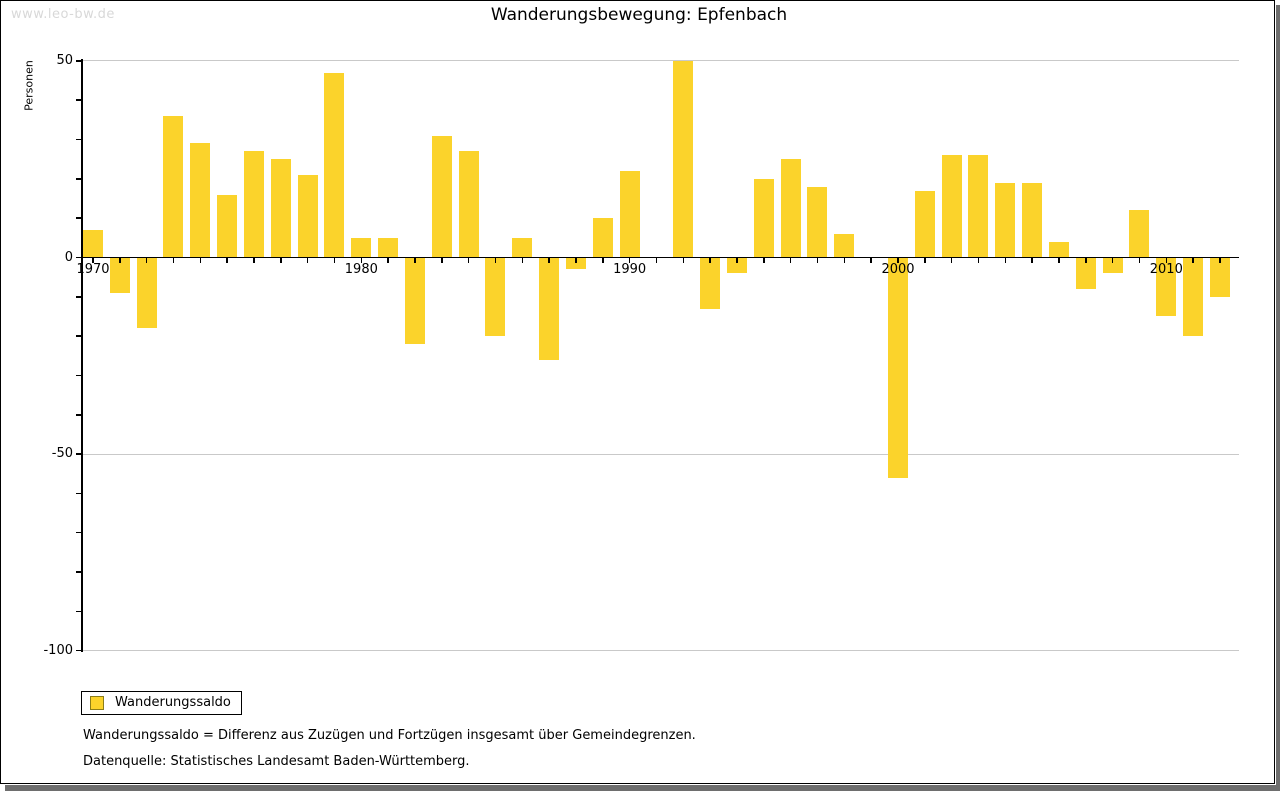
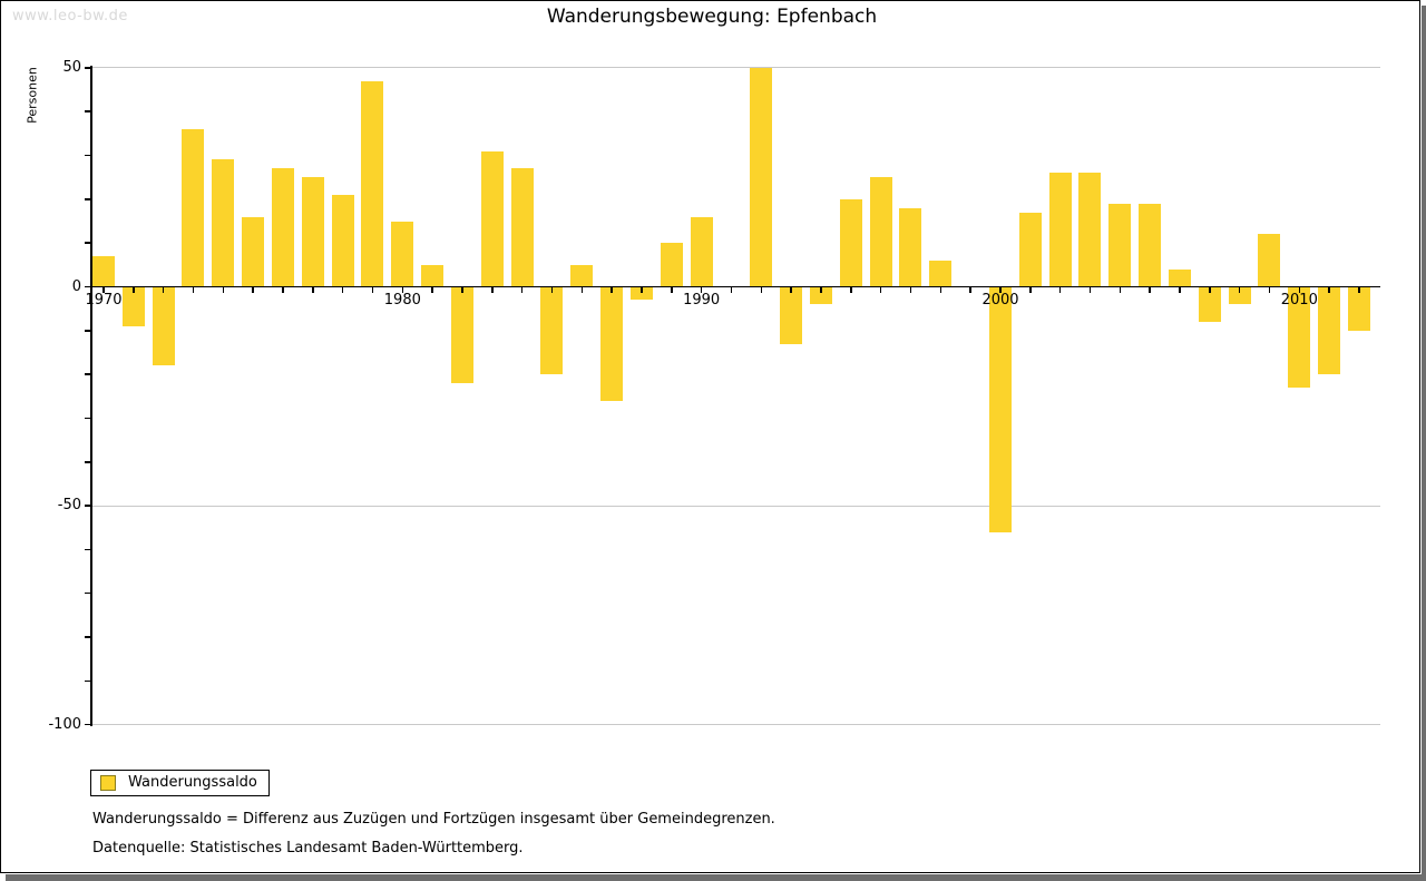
1980: 5 -> 15
1990: 22 -> 16
2010: -15 -> -23
